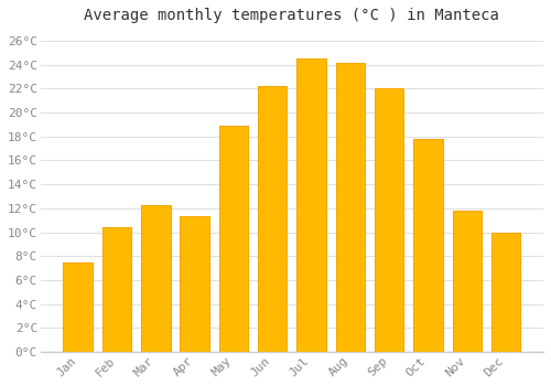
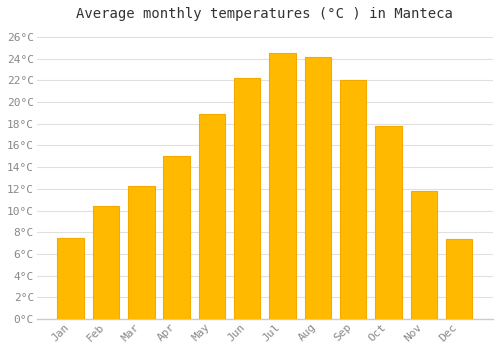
Apr: 11.3°C -> 15.0°C
Dec: 10.0°C -> 7.4°C
